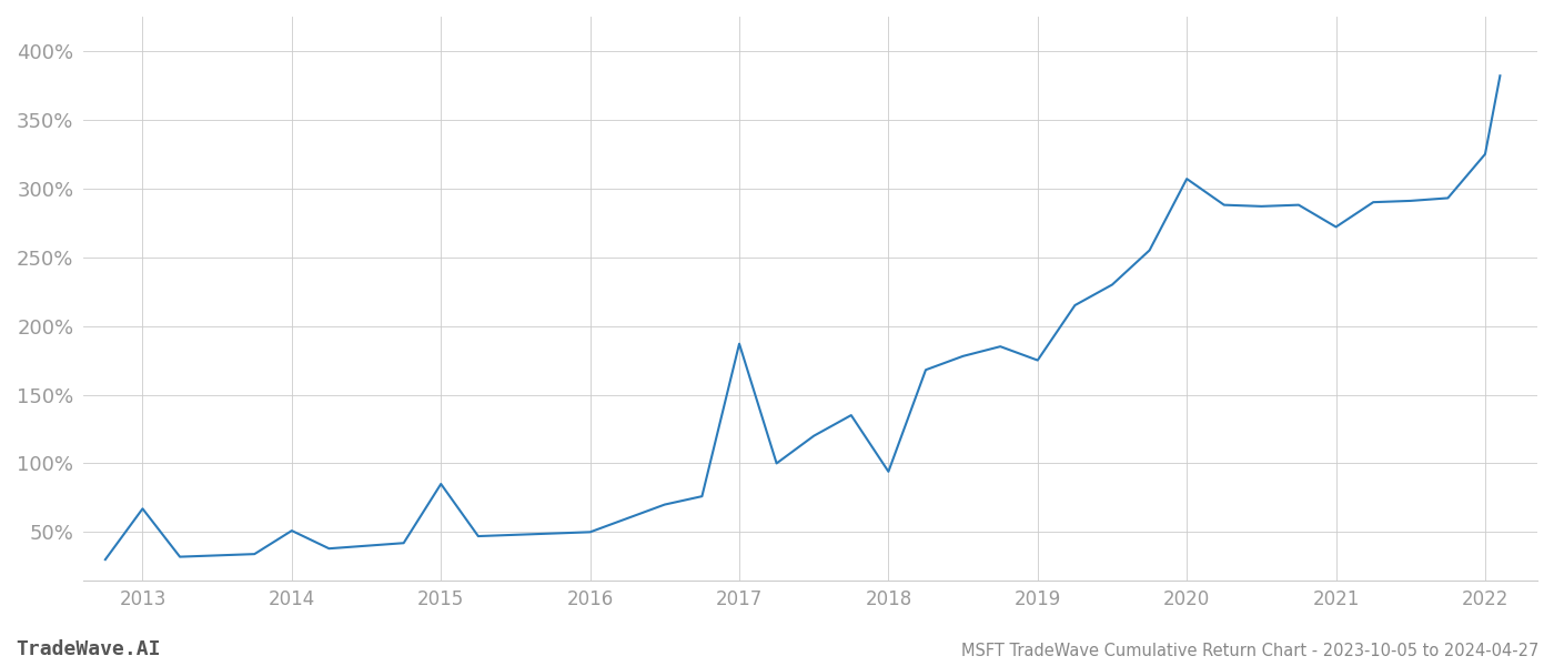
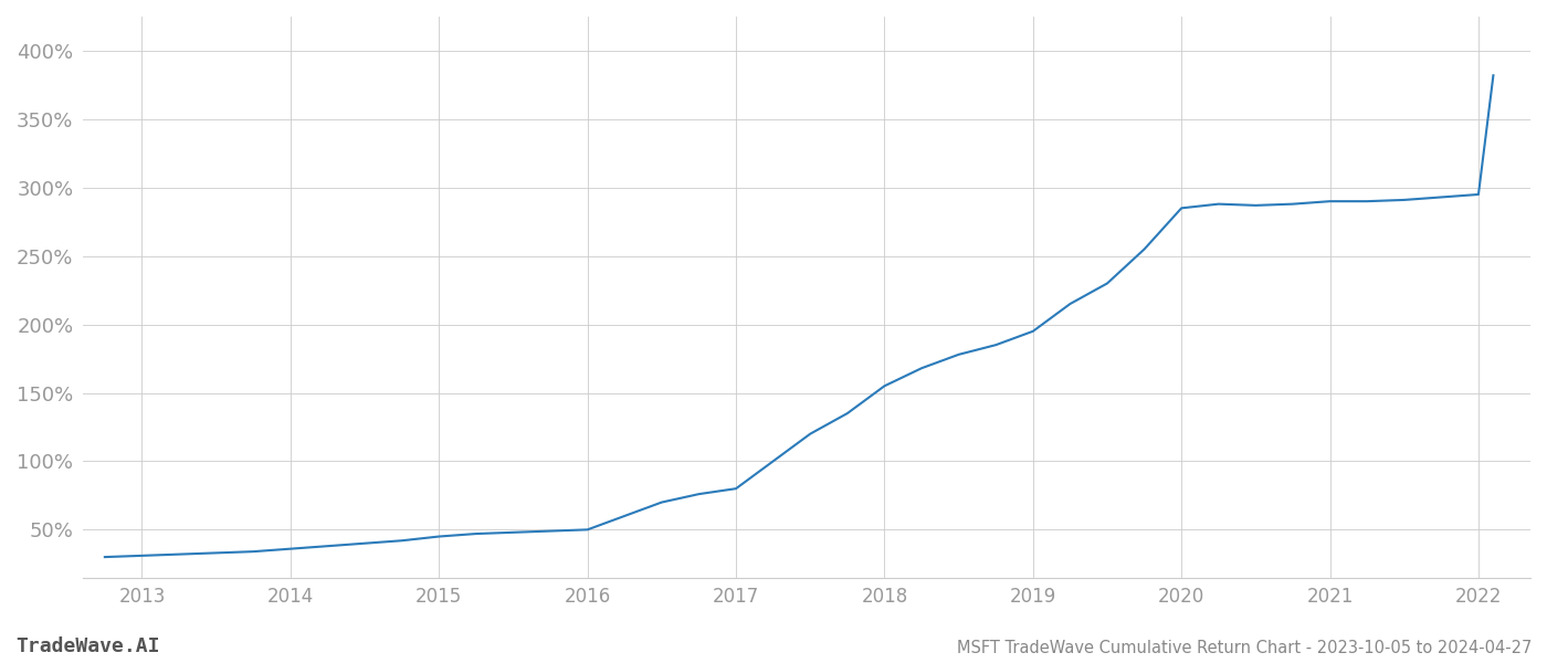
2013: 67% -> 31%
2014: 51% -> 36%
2015: 85% -> 45%
2017: 187% -> 80%
2018: 94% -> 155%
2019: 175% -> 195%
2020: 307% -> 285%
2021: 272% -> 290%
2022: 325% -> 295%
